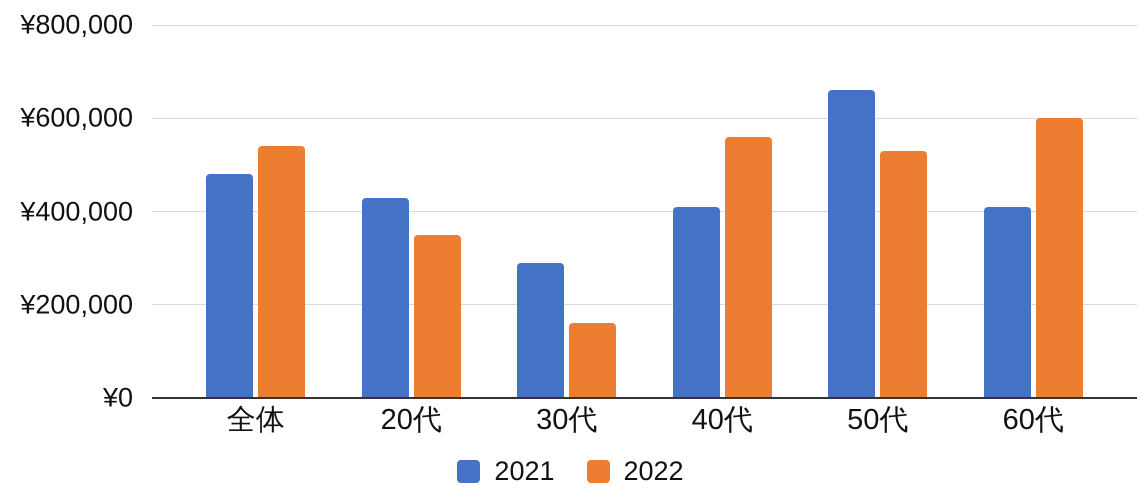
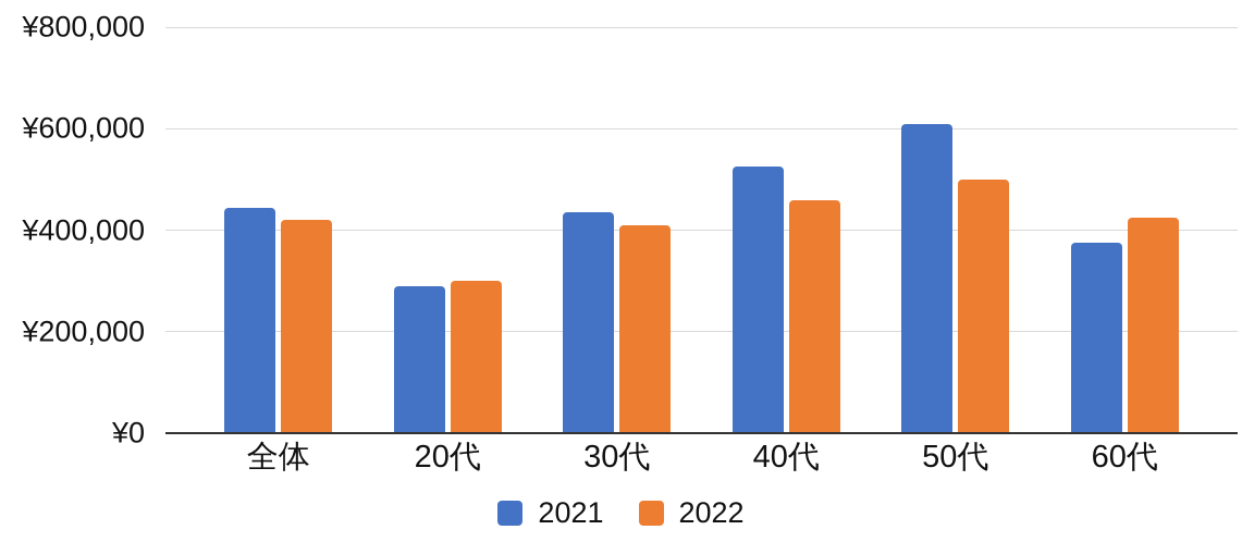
2021/全体: ¥480000 -> ¥440000
2022/全体: ¥540000 -> ¥420000
2021/20代: ¥430000 -> ¥290000
2022/20代: ¥350000 -> ¥300000
2021/30代: ¥290000 -> ¥440000
2022/30代: ¥160000 -> ¥410000
2021/40代: ¥410000 -> ¥520000
2022/40代: ¥560000 -> ¥460000
2021/50代: ¥660000 -> ¥610000
2022/50代: ¥530000 -> ¥500000
2021/60代: ¥410000 -> ¥380000
2022/60代: ¥600000 -> ¥420000
